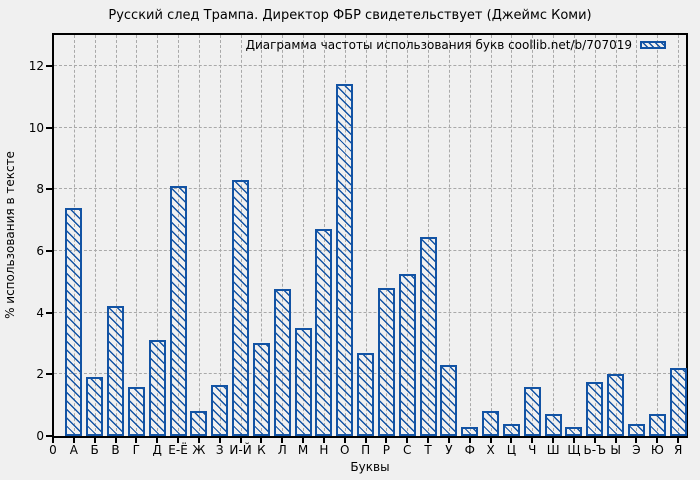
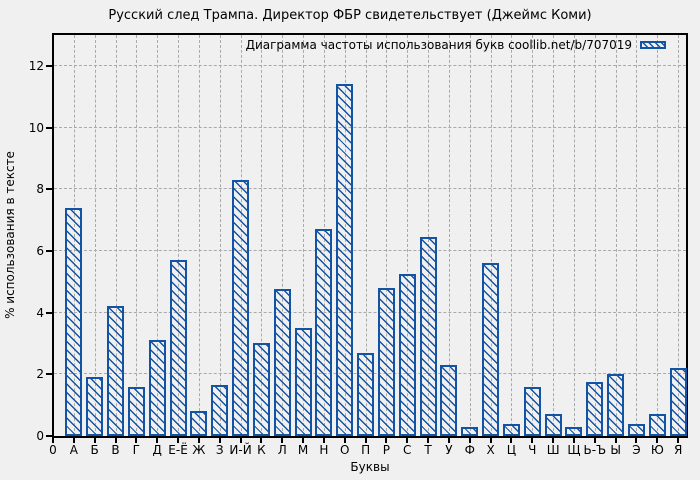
Е-Ё: 8.1 -> 5.7
Х: 0.8 -> 5.6
